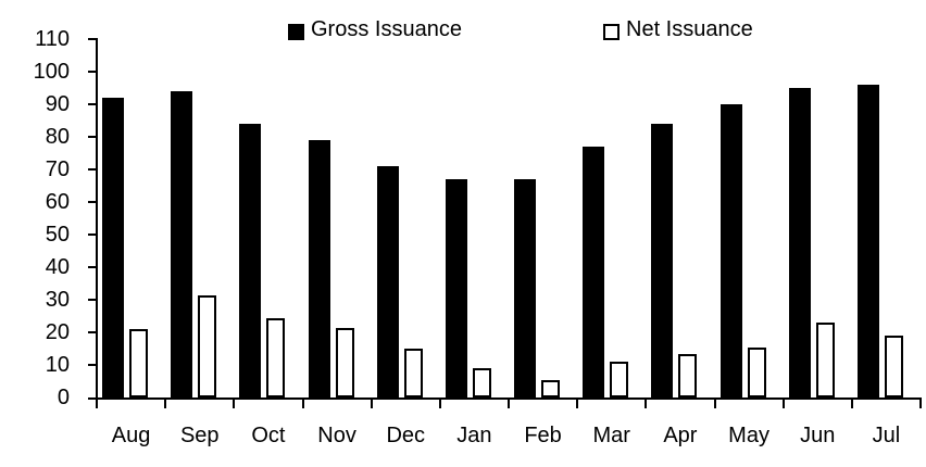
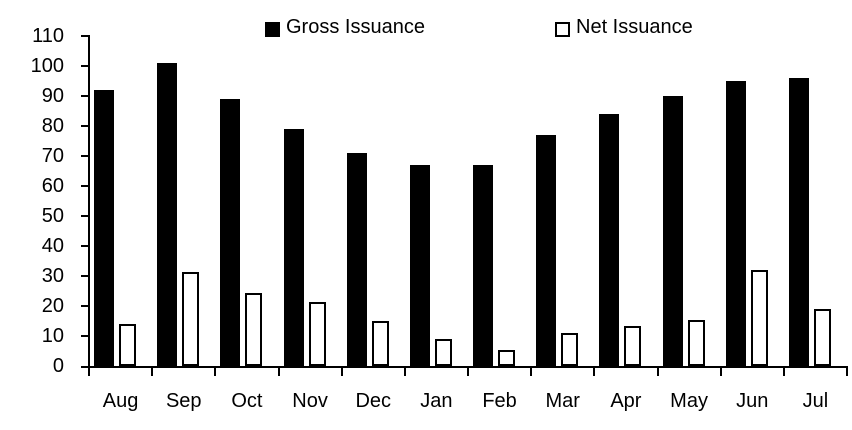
Net Issuance/Aug: 21 -> 14
Gross Issuance/Sep: 94 -> 101
Gross Issuance/Oct: 84 -> 89
Net Issuance/Jun: 23 -> 32
